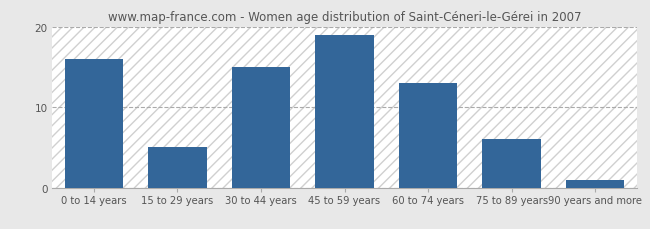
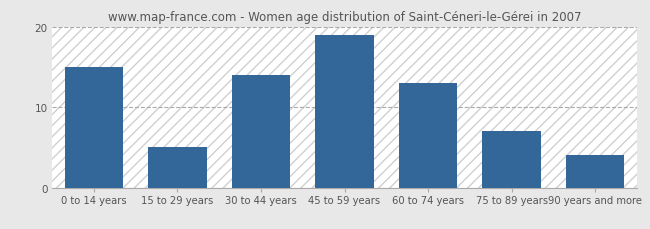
0 to 14 years: 16 -> 15
30 to 44 years: 15 -> 14
75 to 89 years: 6 -> 7
90 years and more: 1 -> 4
